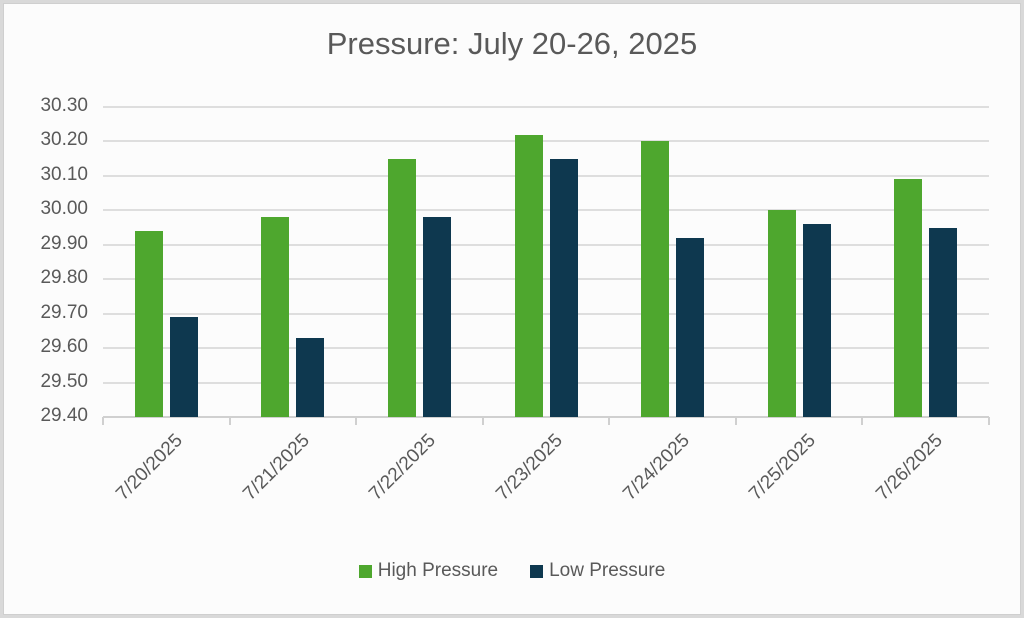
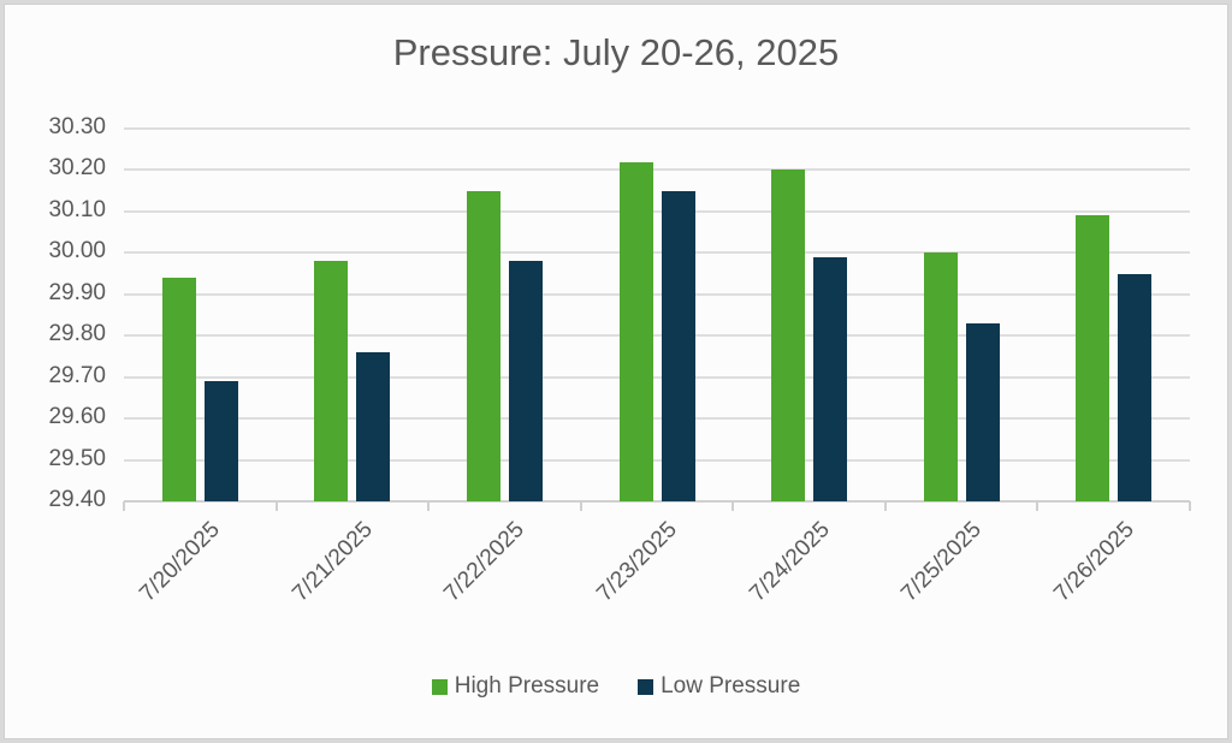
Low Pressure/7/21/2025: 29.63 -> 29.76
Low Pressure/7/24/2025: 29.92 -> 29.99
Low Pressure/7/25/2025: 29.96 -> 29.83
